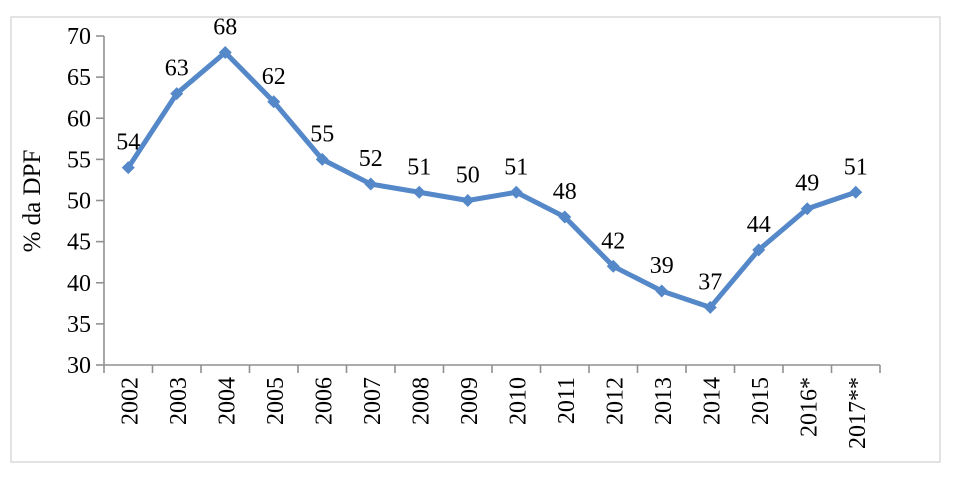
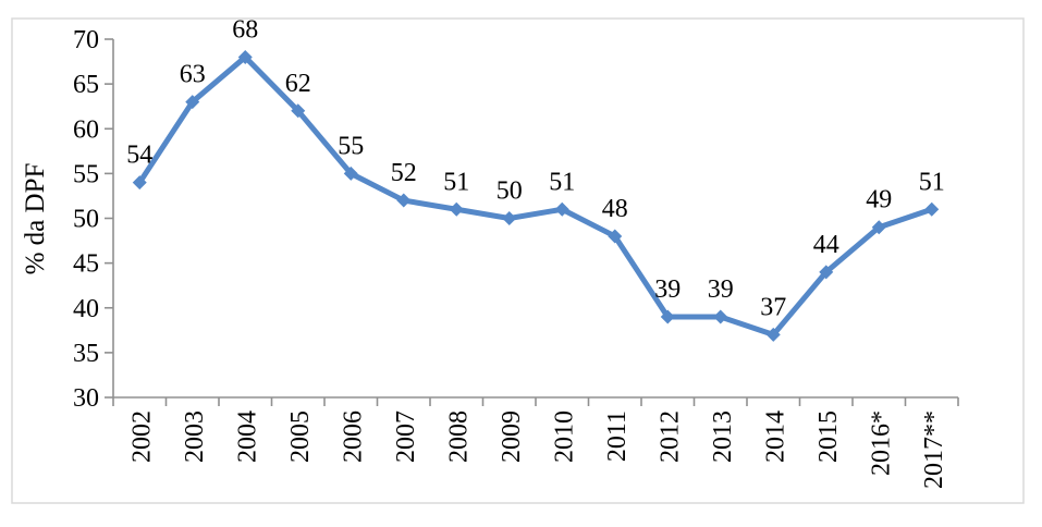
2012: 42 -> 39
